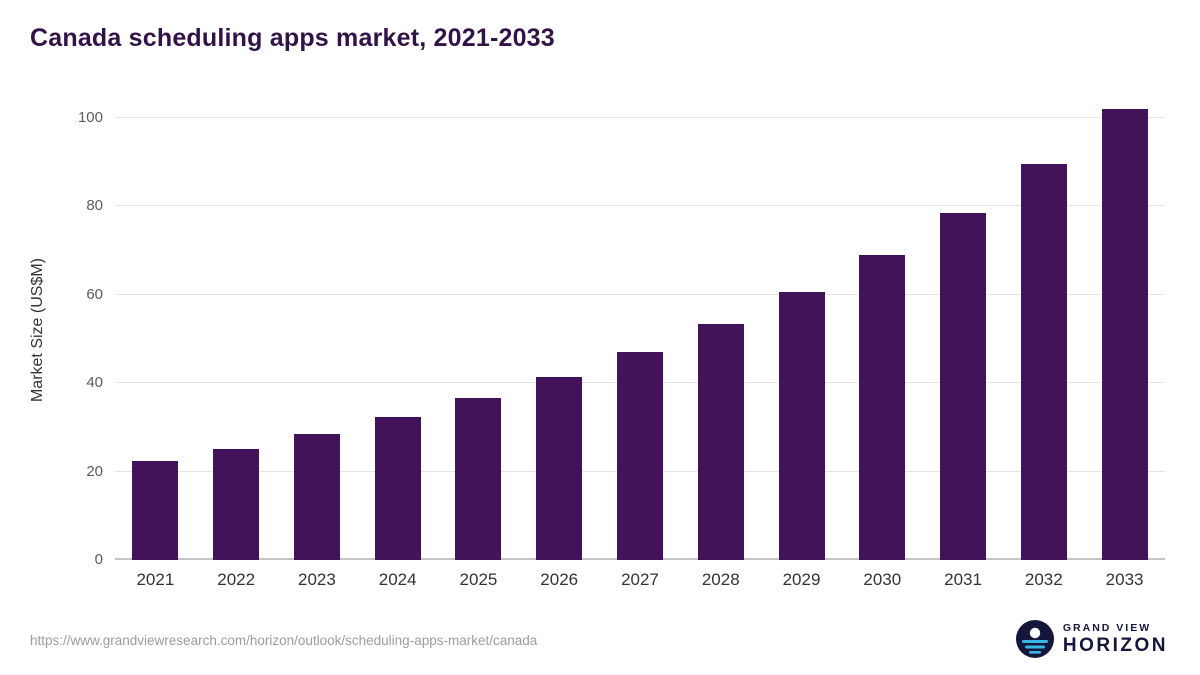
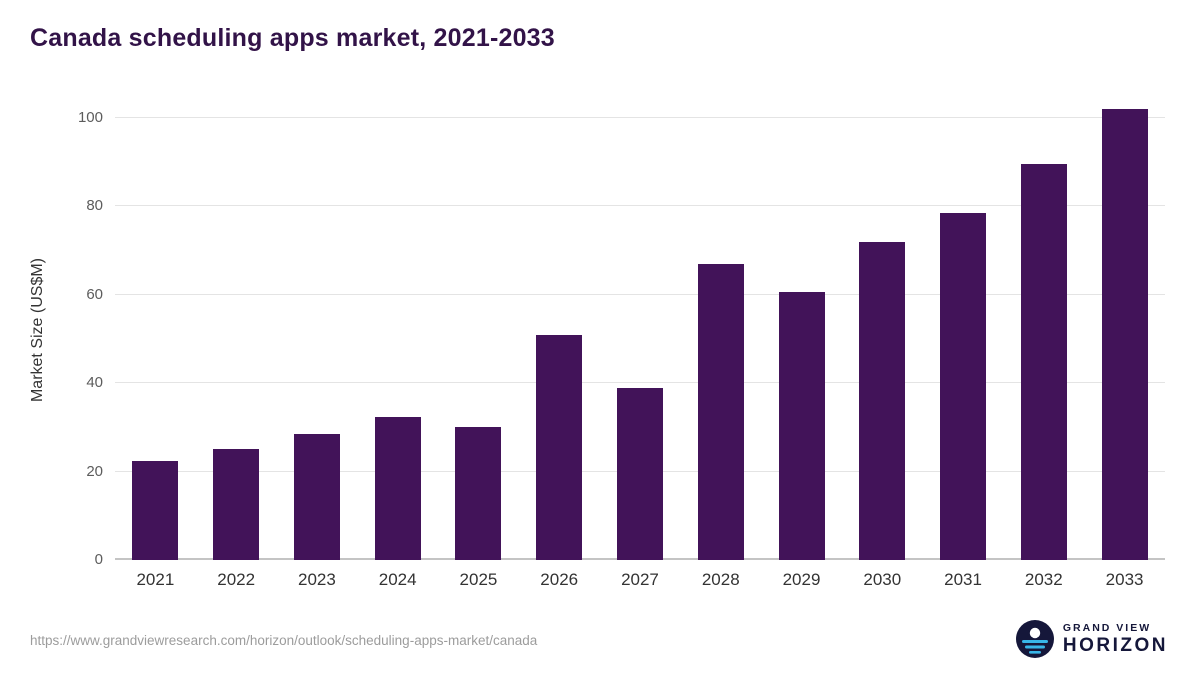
2025: 37 -> 30
2026: 42 -> 51
2027: 47 -> 39
2028: 54 -> 67
2030: 69 -> 72
